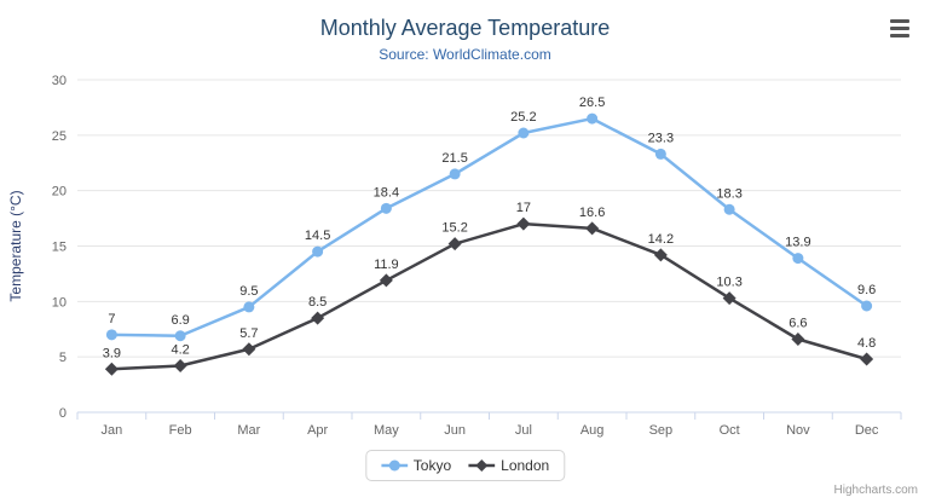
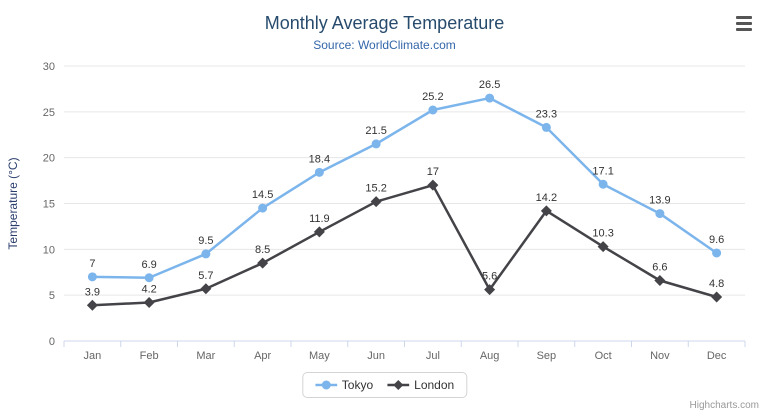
London/Aug: 16.6 -> 5.6
Tokyo/Oct: 18.3 -> 17.1
